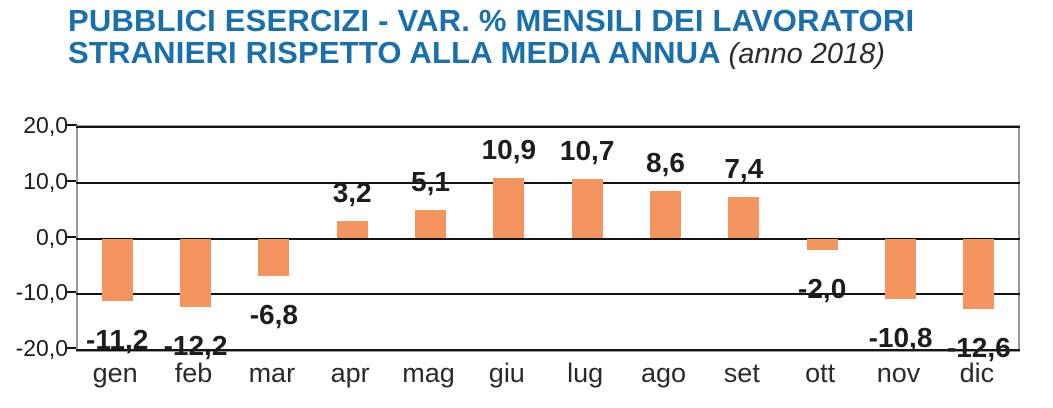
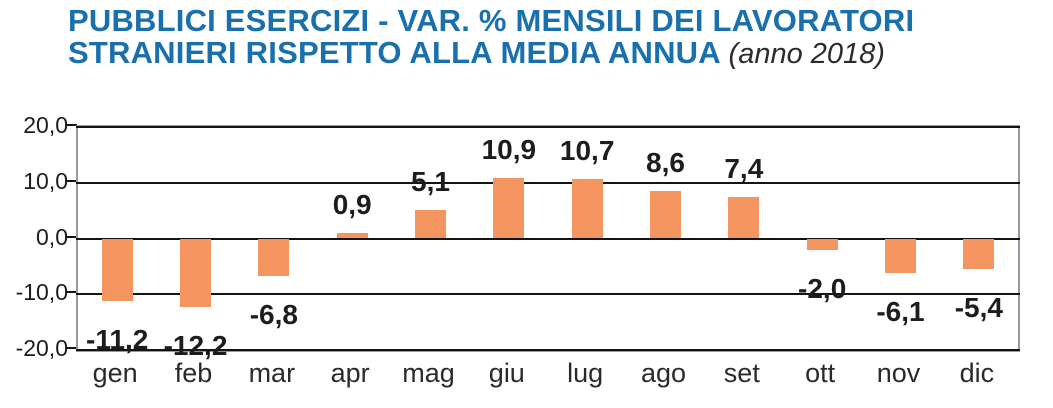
apr: 3,2 -> 0,9
nov: -10,8 -> -6,1
dic: -12,6 -> -5,4
